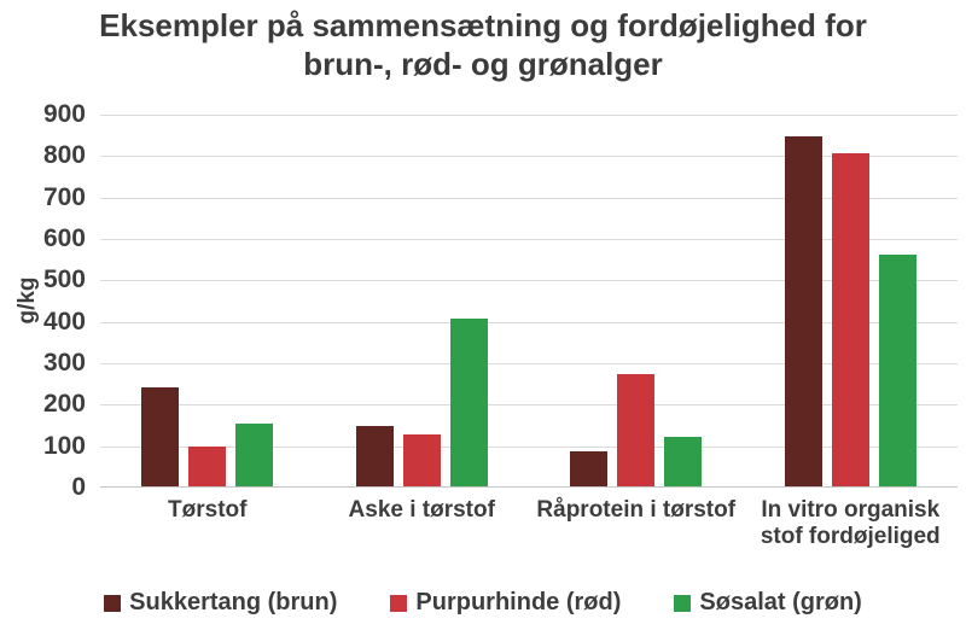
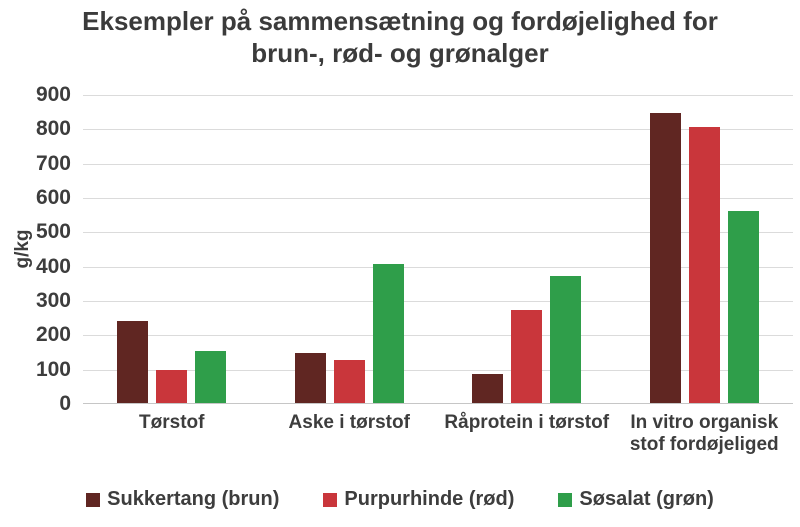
Søsalat (grøn)/Råprotein i tørstof: 120 -> 370
